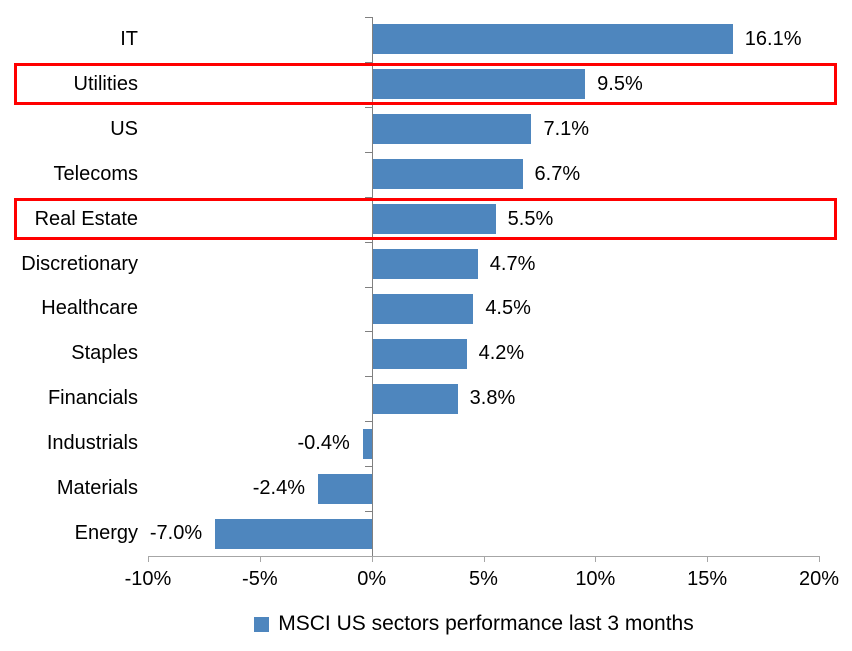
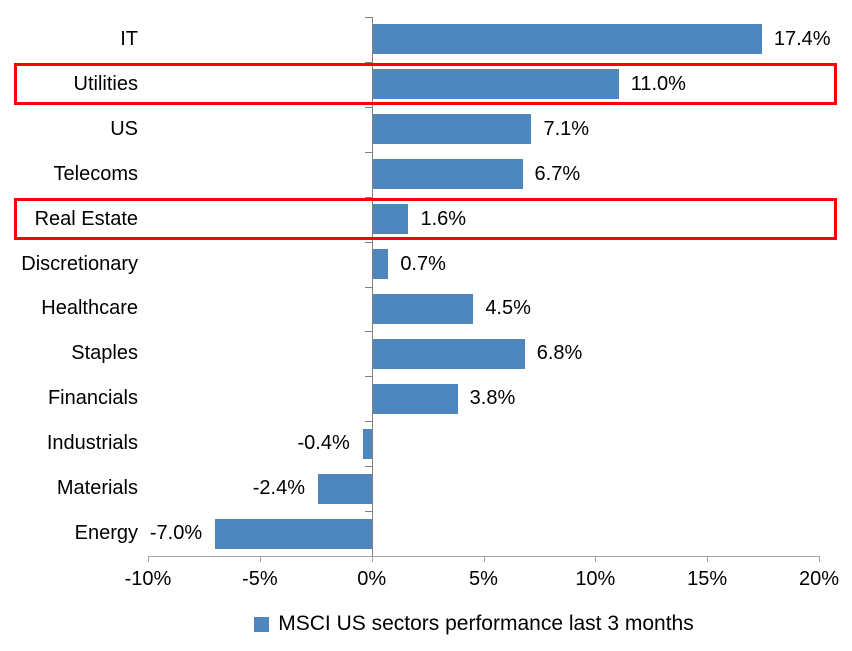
IT: 16.1% -> 17.4%
Utilities: 9.5% -> 11.0%
Real Estate: 5.5% -> 1.6%
Discretionary: 4.7% -> 0.7%
Staples: 4.2% -> 6.8%
